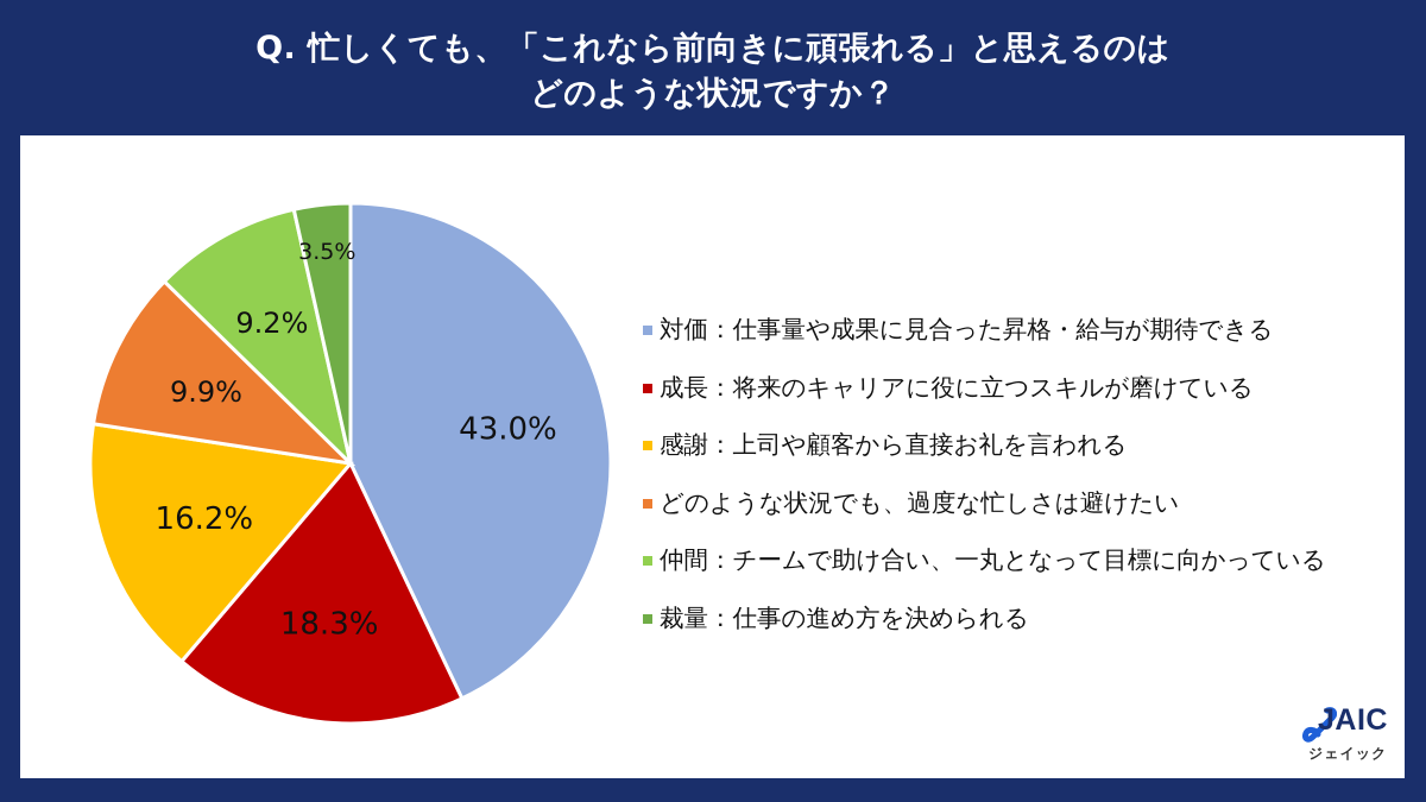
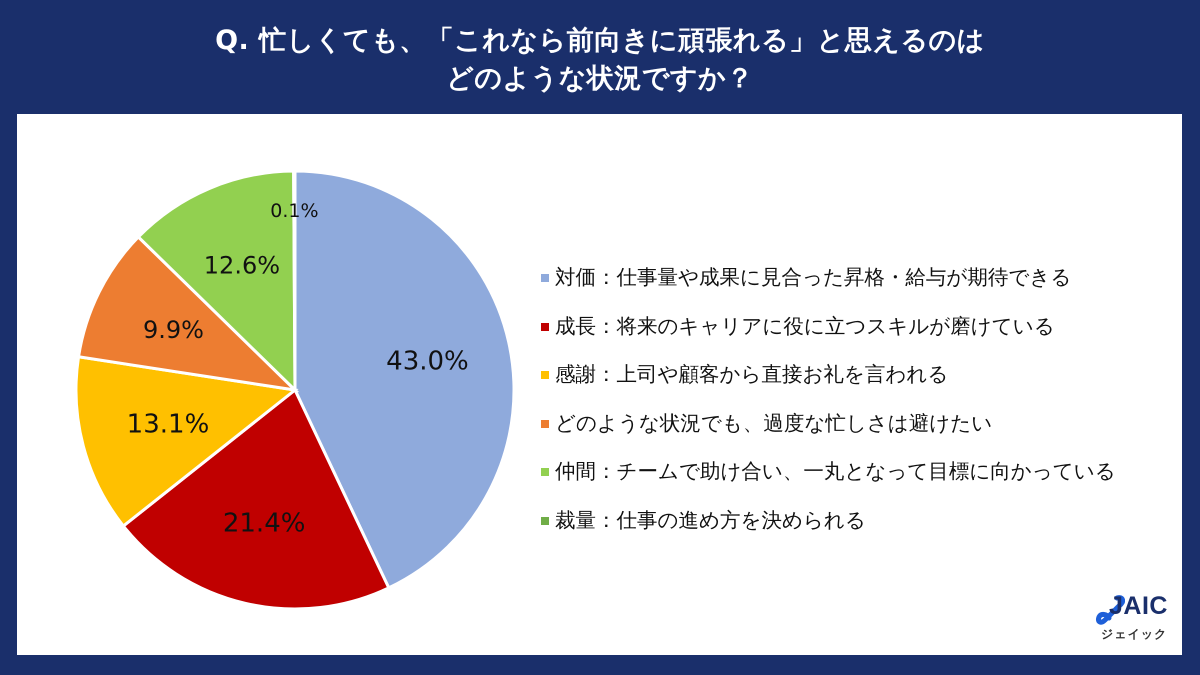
成長：将来のキャリアに役に立つスキルが磨けている: 18.3% -> 21.4%
感謝：上司や顧客から直接お礼を言われる: 16.2% -> 13.1%
仲間：チームで助け合い、一丸となって目標に向かっている: 9.2% -> 12.6%
裁量：仕事の進め方を決められる: 3.5% -> 0.1%
